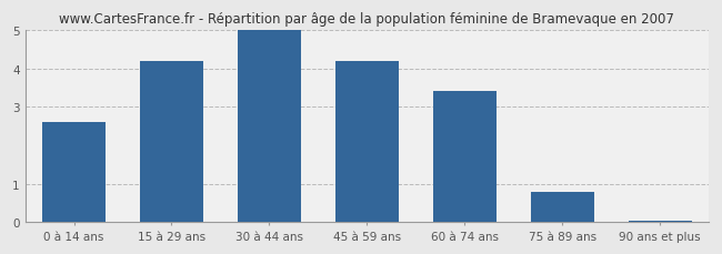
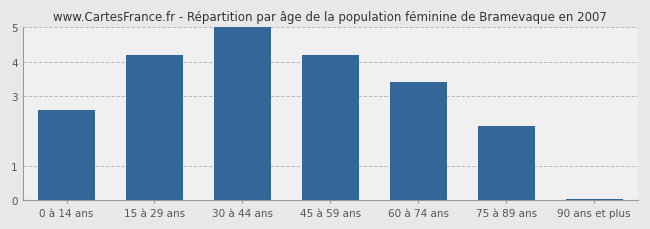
75 à 89 ans: 0.80 -> 2.15
